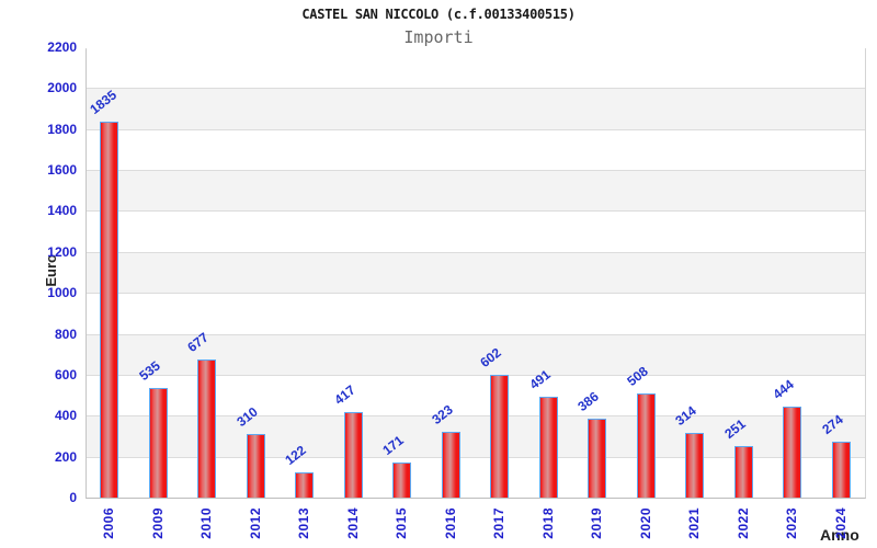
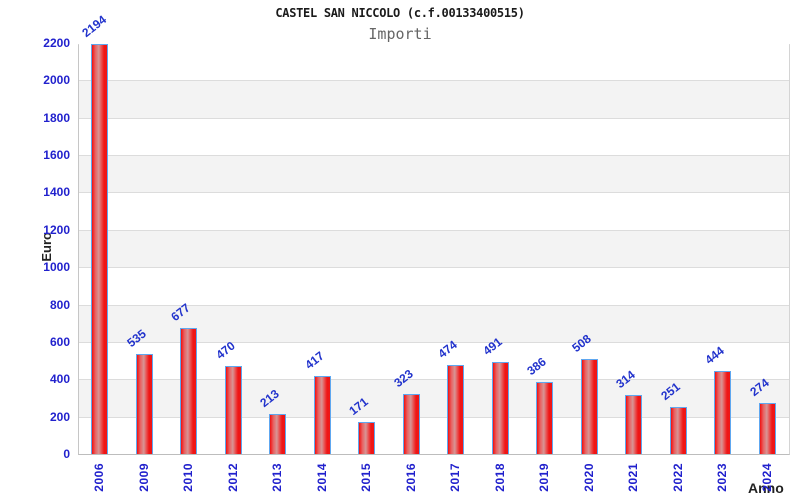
2006: 1835 -> 2194
2012: 310 -> 470
2013: 122 -> 213
2017: 602 -> 474
